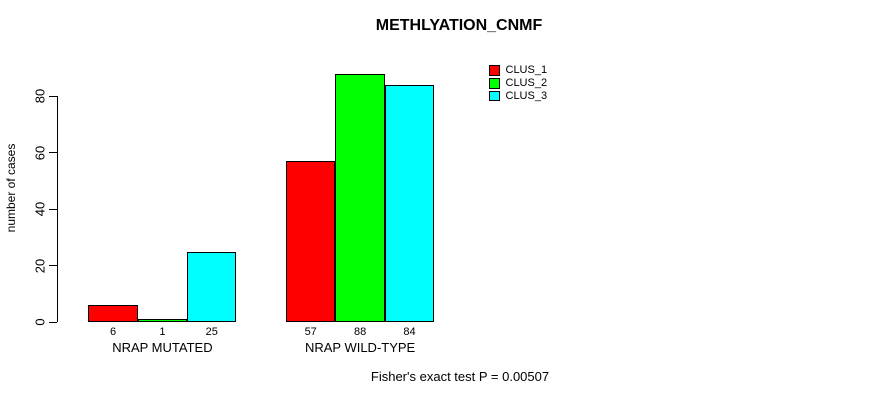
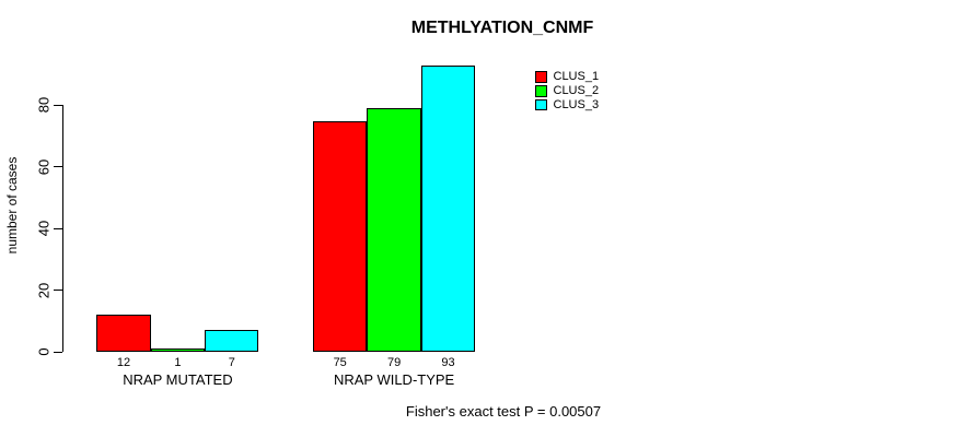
CLUS_1/NRAP MUTATED: 6 -> 12
CLUS_3/NRAP MUTATED: 25 -> 7
CLUS_1/NRAP WILD-TYPE: 57 -> 75
CLUS_2/NRAP WILD-TYPE: 88 -> 79
CLUS_3/NRAP WILD-TYPE: 84 -> 93
